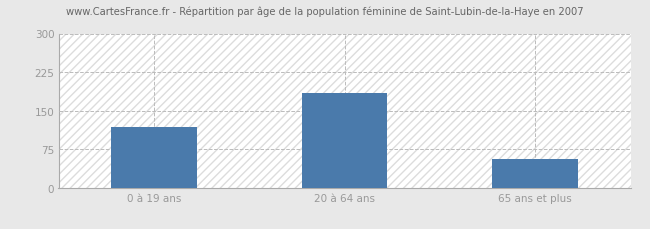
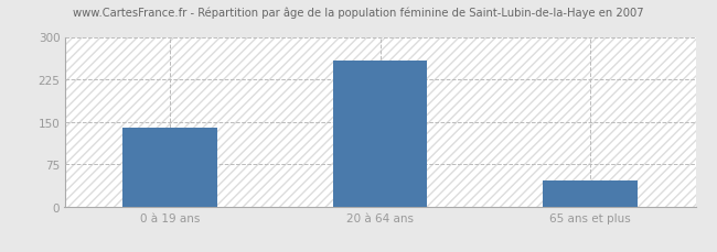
0 à 19 ans: 118 -> 140
20 à 64 ans: 184 -> 258
65 ans et plus: 56 -> 45
